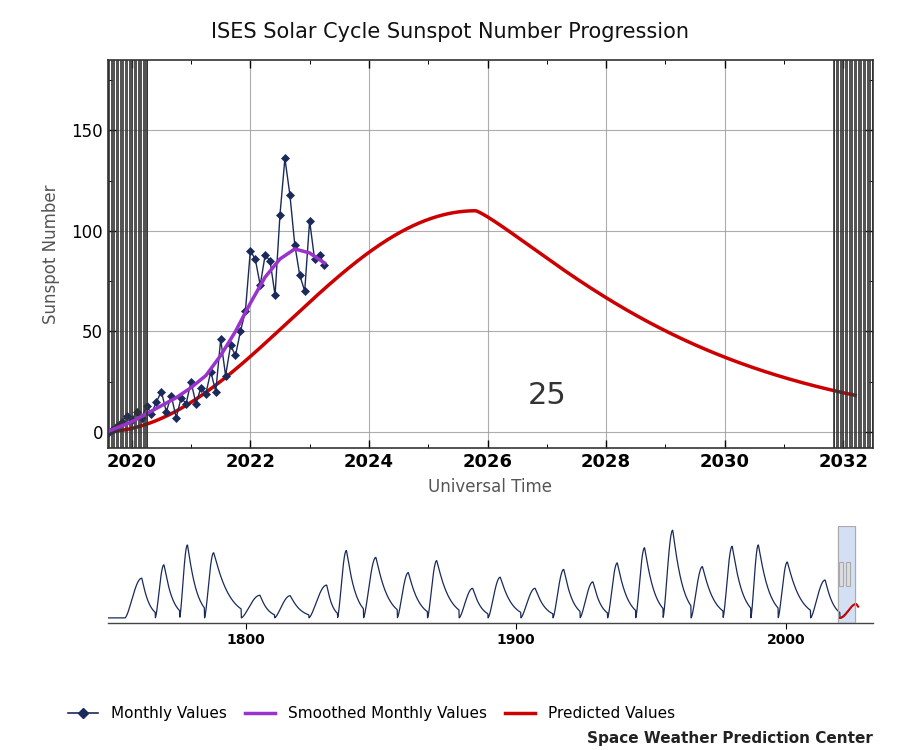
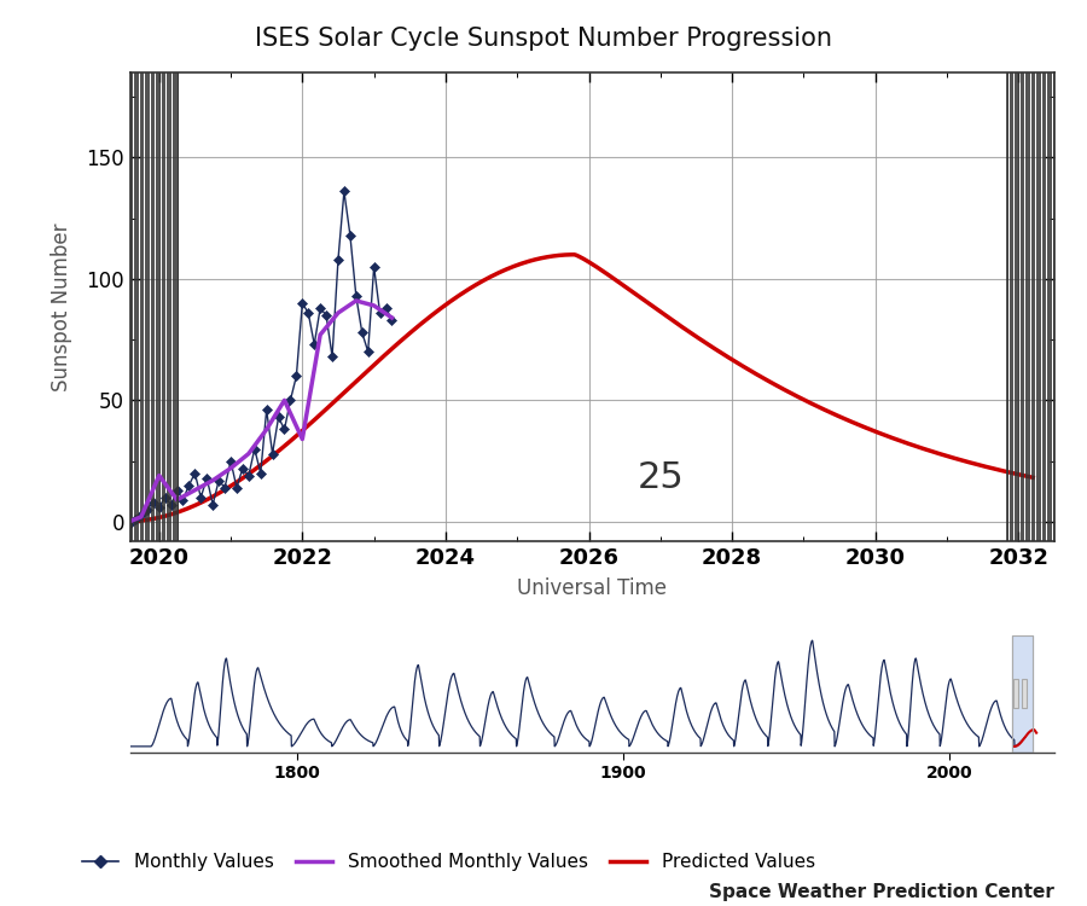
Smoothed Monthly Values/2020: 5 -> 19
Smoothed Monthly Values/2022: 64 -> 34
